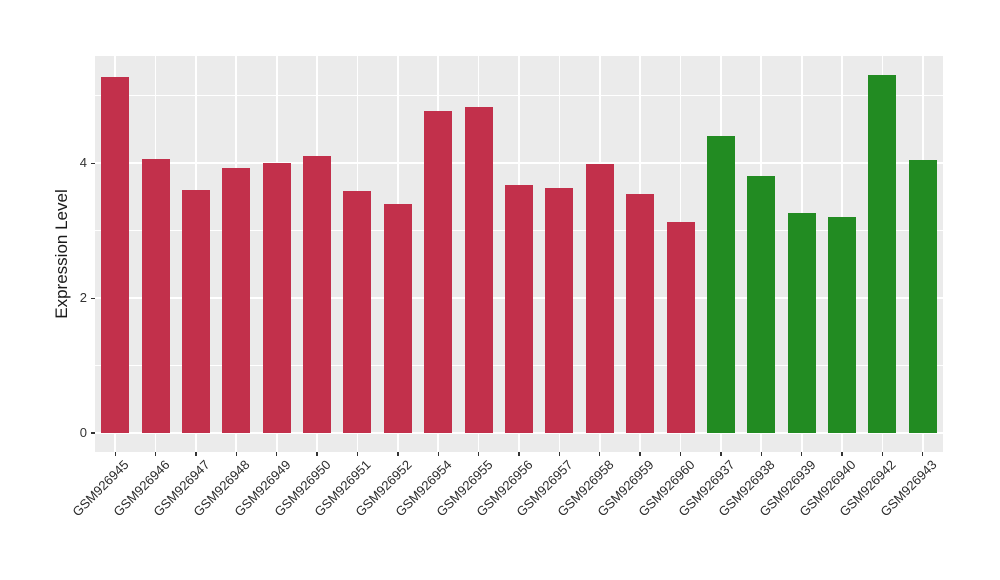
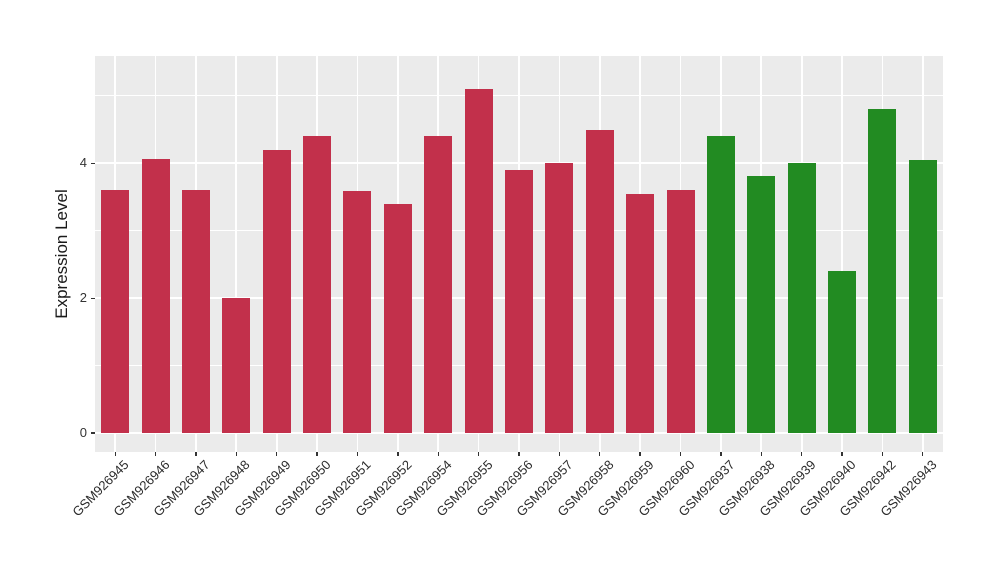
GSM926945: 5.3 -> 3.6
GSM926948: 3.9 -> 2.0
GSM926949: 4.0 -> 4.2
GSM926950: 4.1 -> 4.4
GSM926954: 4.8 -> 4.4
GSM926955: 4.8 -> 5.1
GSM926956: 3.7 -> 3.9
GSM926957: 3.6 -> 4.0
GSM926958: 4.0 -> 4.5
GSM926960: 3.1 -> 3.6
GSM926939: 3.3 -> 4.0
GSM926940: 3.2 -> 2.4
GSM926942: 5.3 -> 4.8
